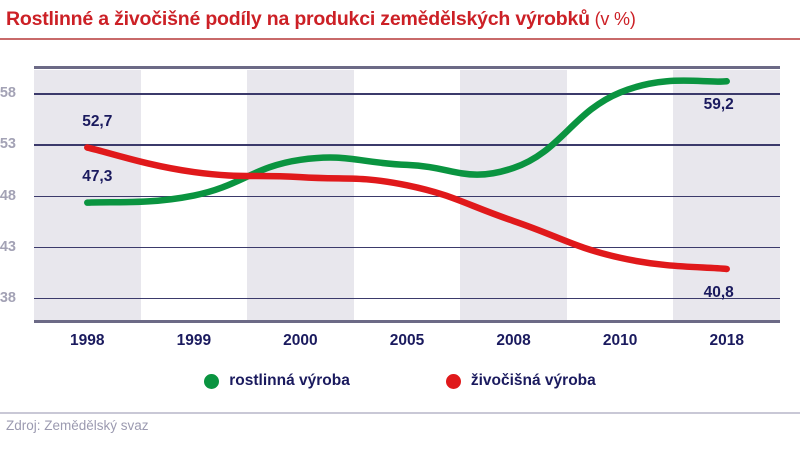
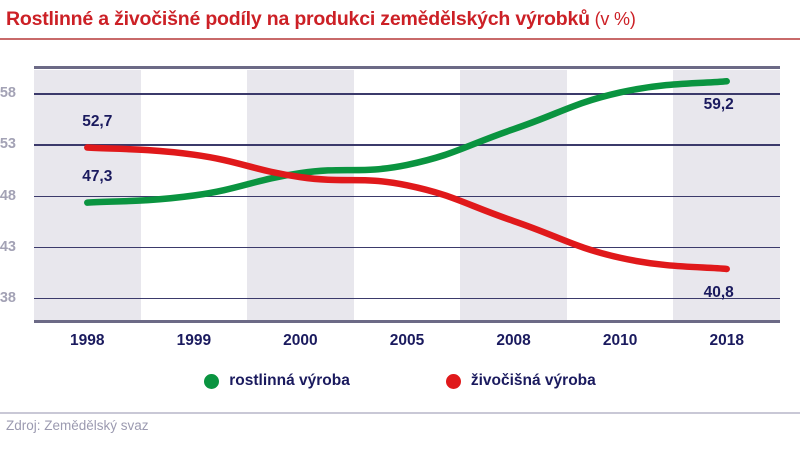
živočišná výroba/1999: 50.3 -> 52.0
rostlinná výroba/2000: 51.5 -> 50.2
rostlinná výroba/2008: 50.7 -> 54.5
